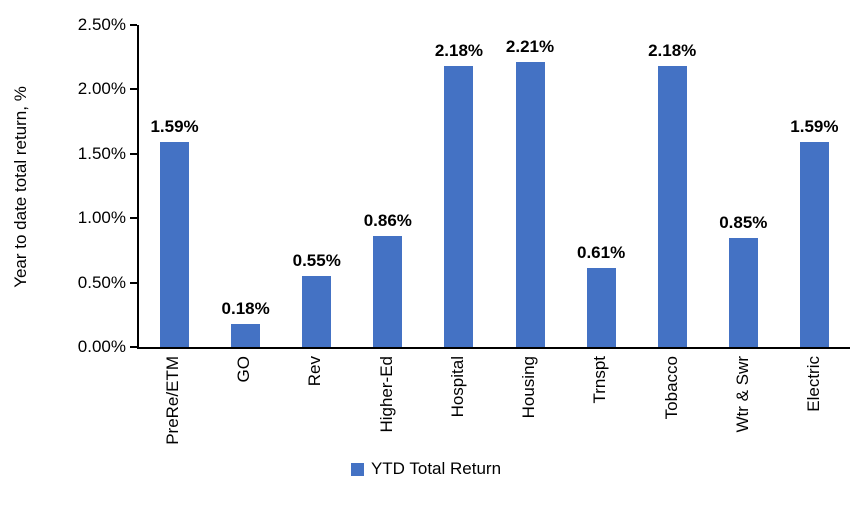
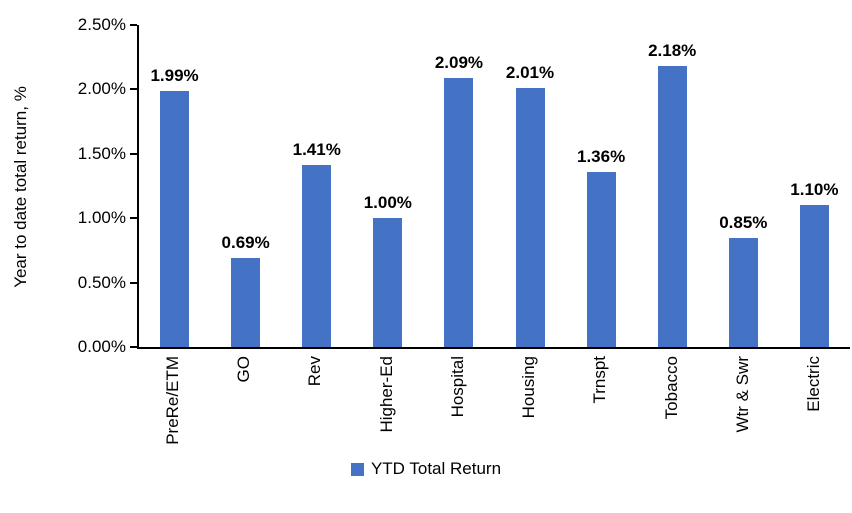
PreRe/ETM: 1.59% -> 1.99%
GO: 0.18% -> 0.69%
Rev: 0.55% -> 1.41%
Higher-Ed: 0.86% -> 1.00%
Hospital: 2.18% -> 2.09%
Housing: 2.21% -> 2.01%
Trnspt: 0.61% -> 1.36%
Electric: 1.59% -> 1.10%
